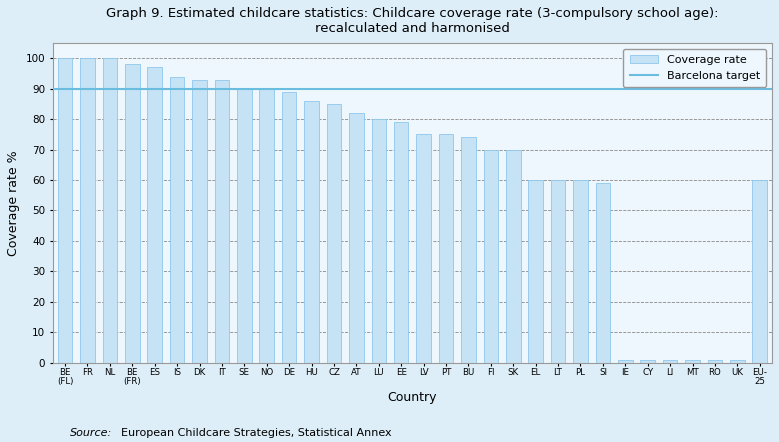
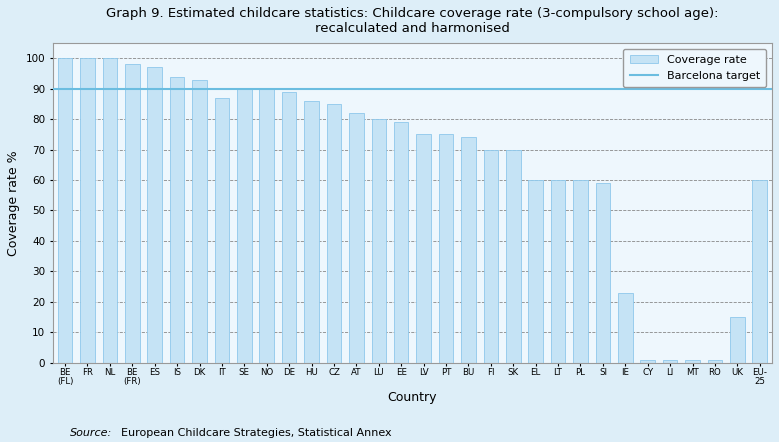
IT: 93 -> 87
IE: 1 -> 23
UK: 1 -> 15
